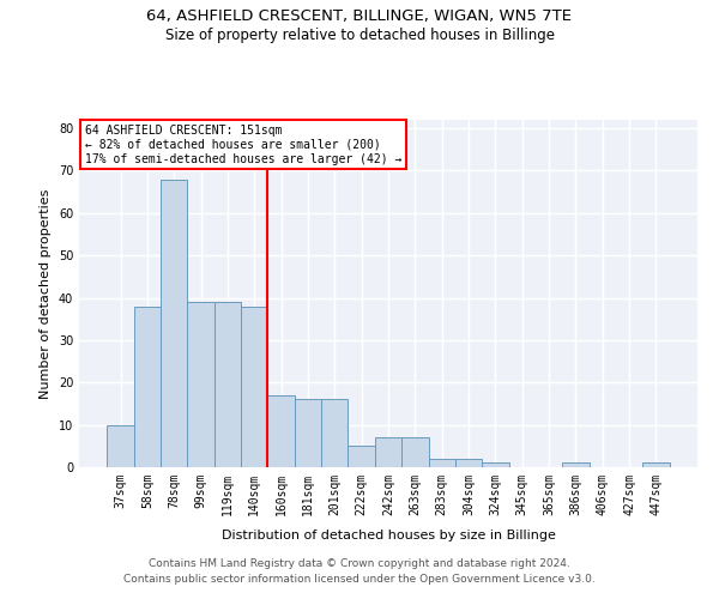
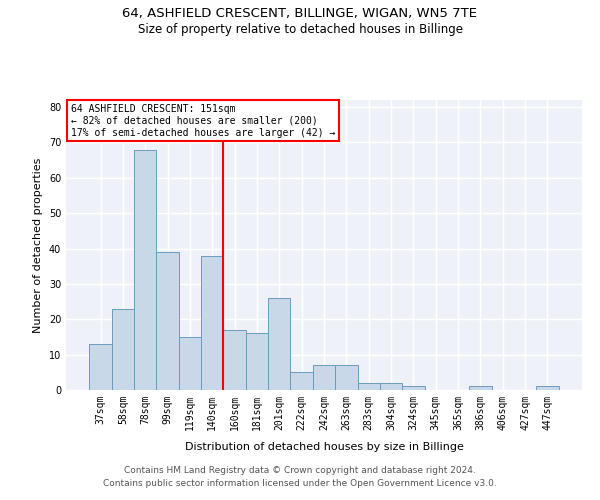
37sqm: 10 -> 13
58sqm: 38 -> 23
119sqm: 39 -> 15
201sqm: 16 -> 26
